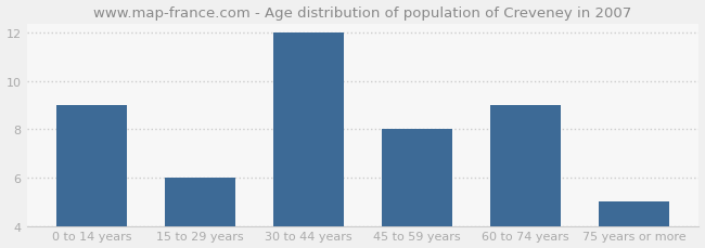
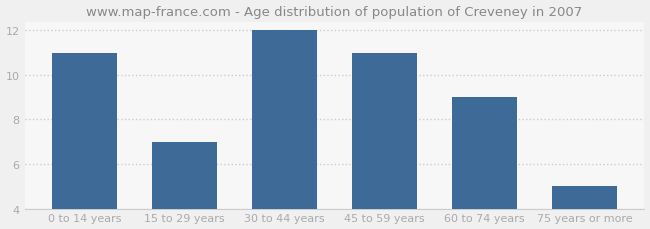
0 to 14 years: 9 -> 11
15 to 29 years: 6 -> 7
45 to 59 years: 8 -> 11
